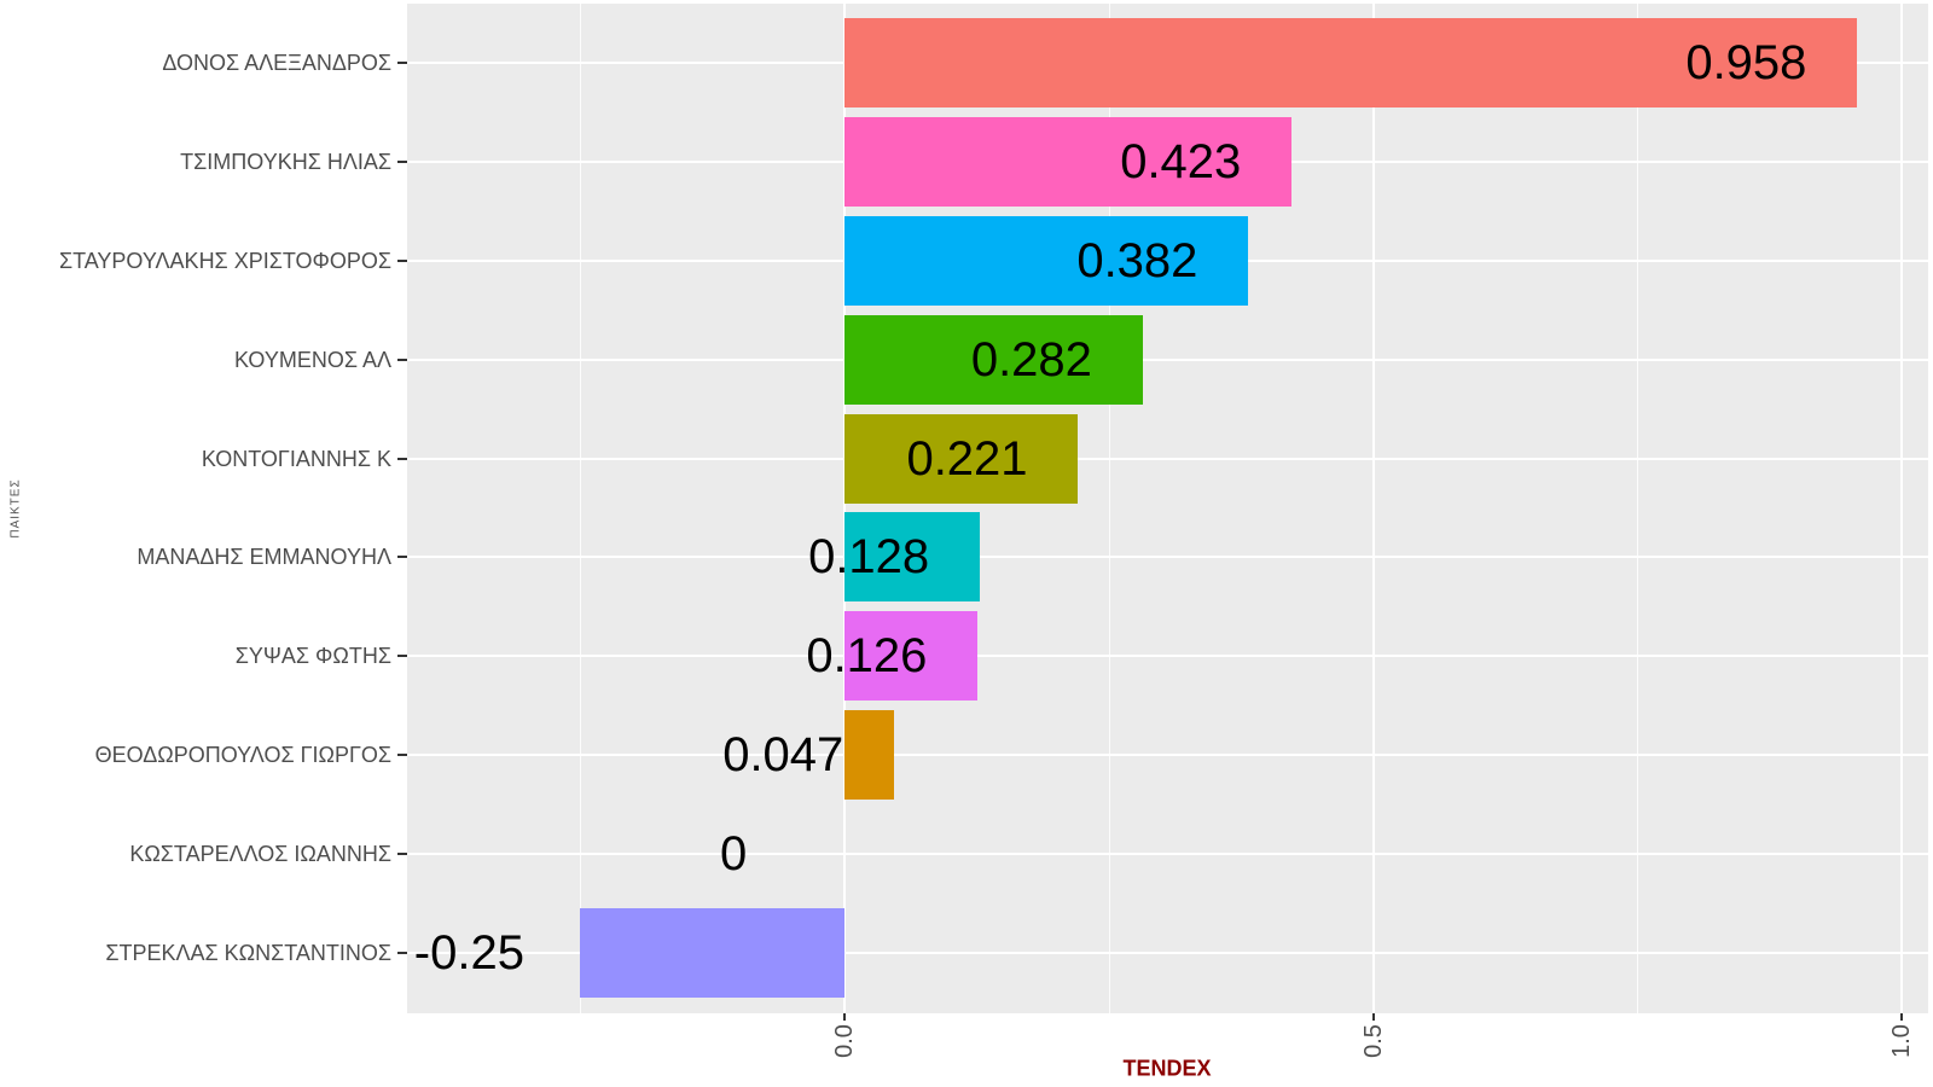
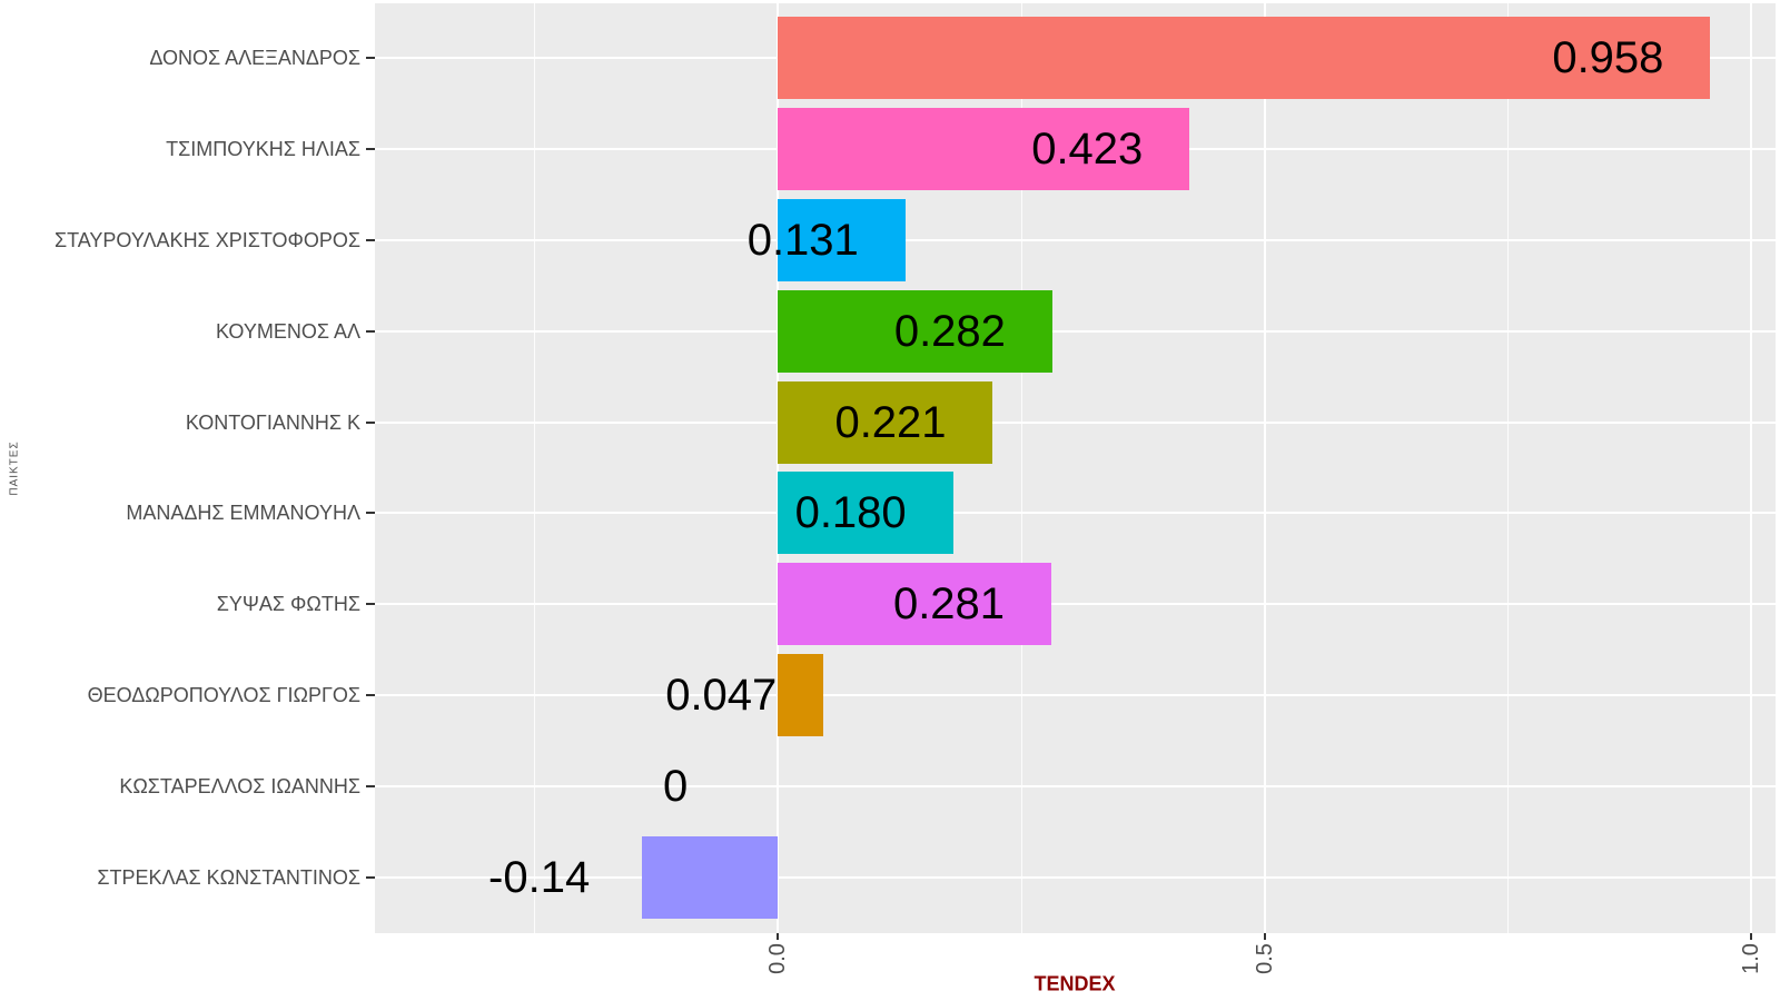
ΣΤΑΥΡΟΥΛΑΚΗΣ ΧΡΙΣΤΟΦΟΡΟΣ: 0.382 -> 0.131
ΜΑΝΑΔΗΣ ΕΜΜΑΝΟΥΗΛ: 0.128 -> 0.180
ΣΥΨΑΣ ΦΩΤΗΣ: 0.126 -> 0.281
ΣΤΡΕΚΛΑΣ ΚΩΝΣΤΑΝΤΙΝΟΣ: -0.25 -> -0.14
